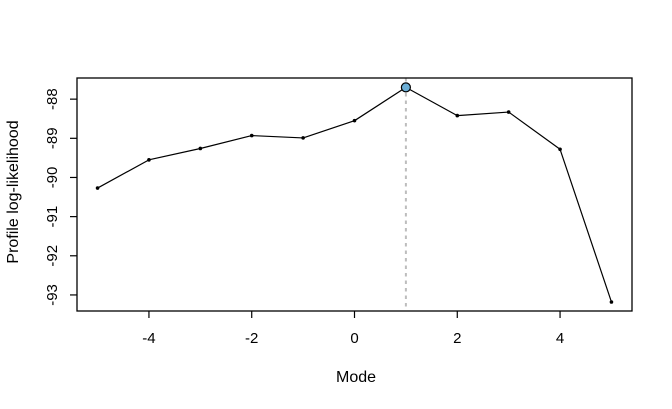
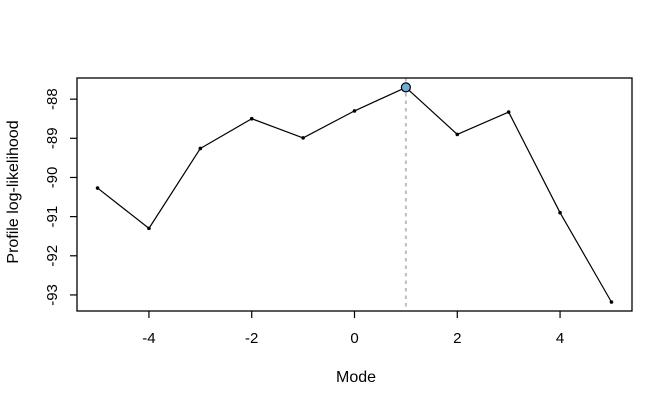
-4: -89.5 -> -91.3
-2: -88.9 -> -88.5
0: -88.5 -> -88.3
2: -88.4 -> -88.9
4: -89.3 -> -90.9
